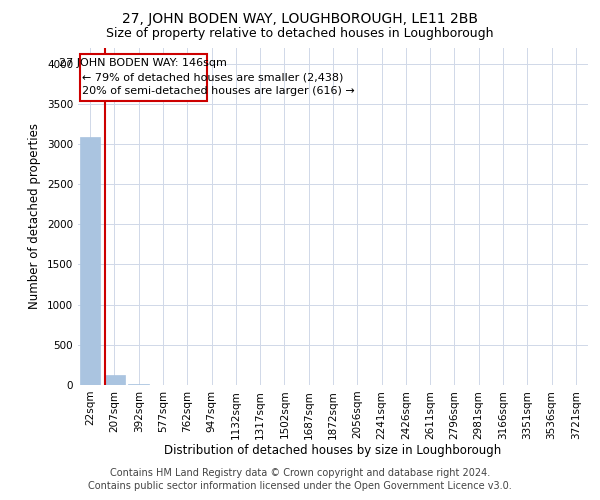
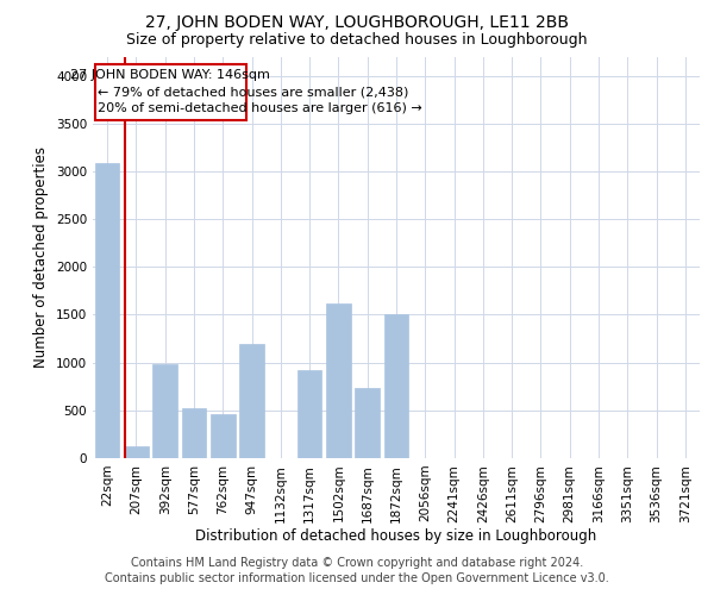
392sqm: 20 -> 980
577sqm: 0 -> 520
762sqm: 0 -> 460
947sqm: 0 -> 1200
1317sqm: 0 -> 920
1502sqm: 0 -> 1620
1687sqm: 0 -> 740
1872sqm: 0 -> 1500
